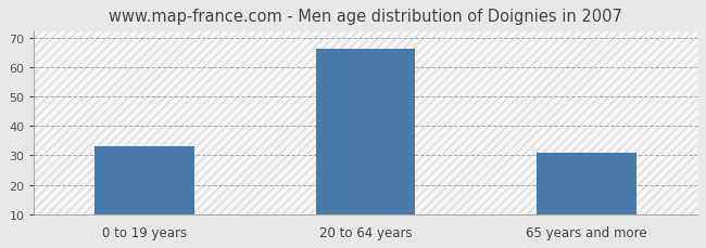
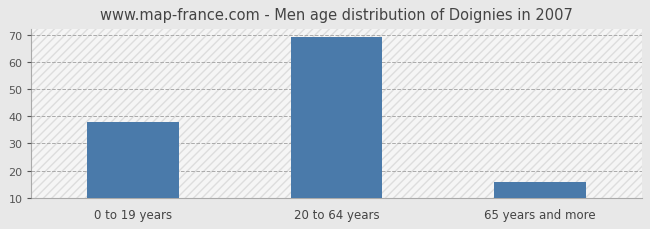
0 to 19 years: 33 -> 38
20 to 64 years: 66 -> 69
65 years and more: 31 -> 16
